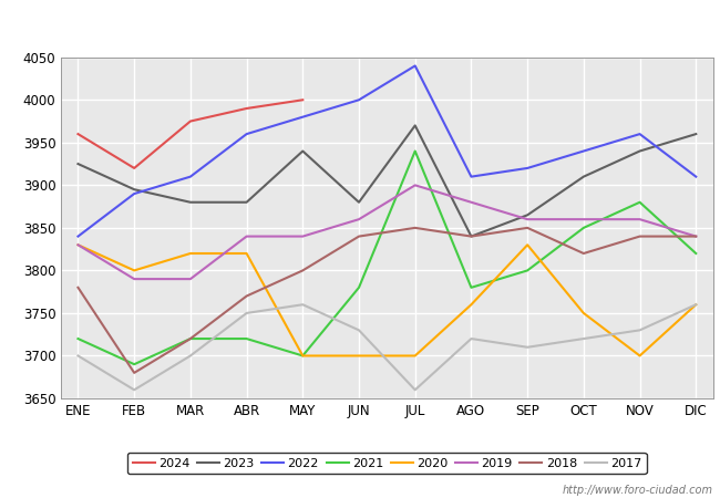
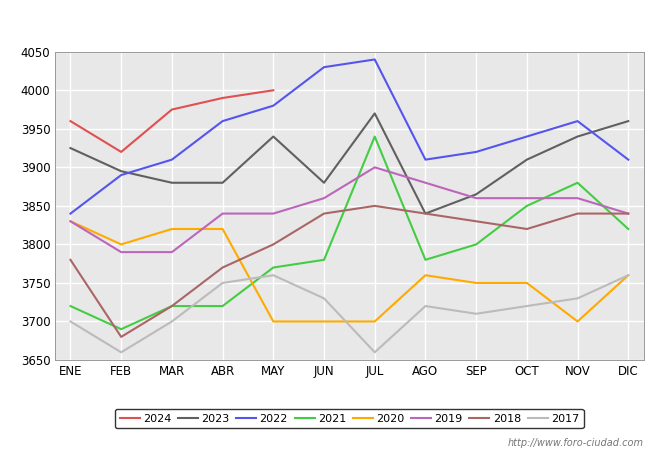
2021/MAY: 3700 -> 3770
2022/JUN: 4000 -> 4030
2020/SEP: 3830 -> 3750
2018/SEP: 3850 -> 3830
